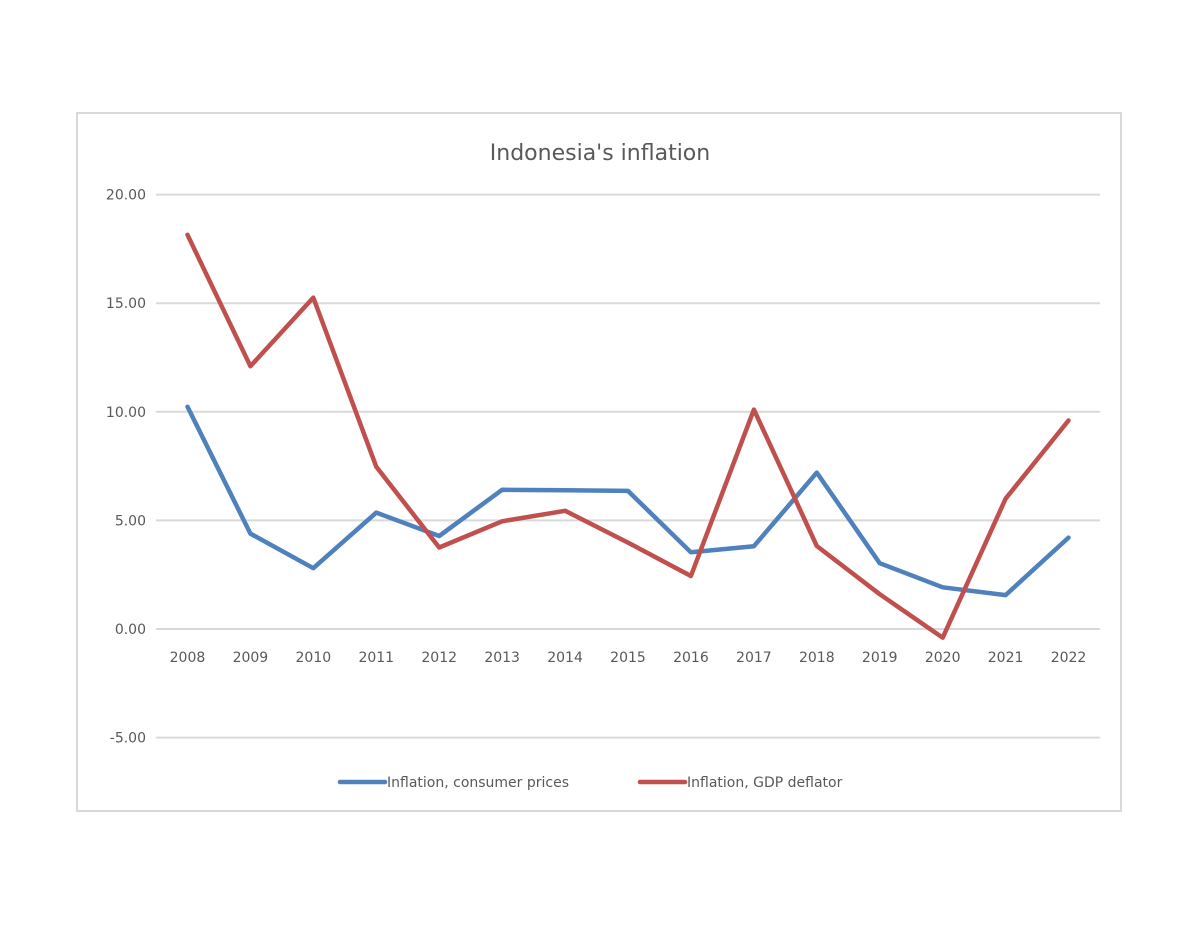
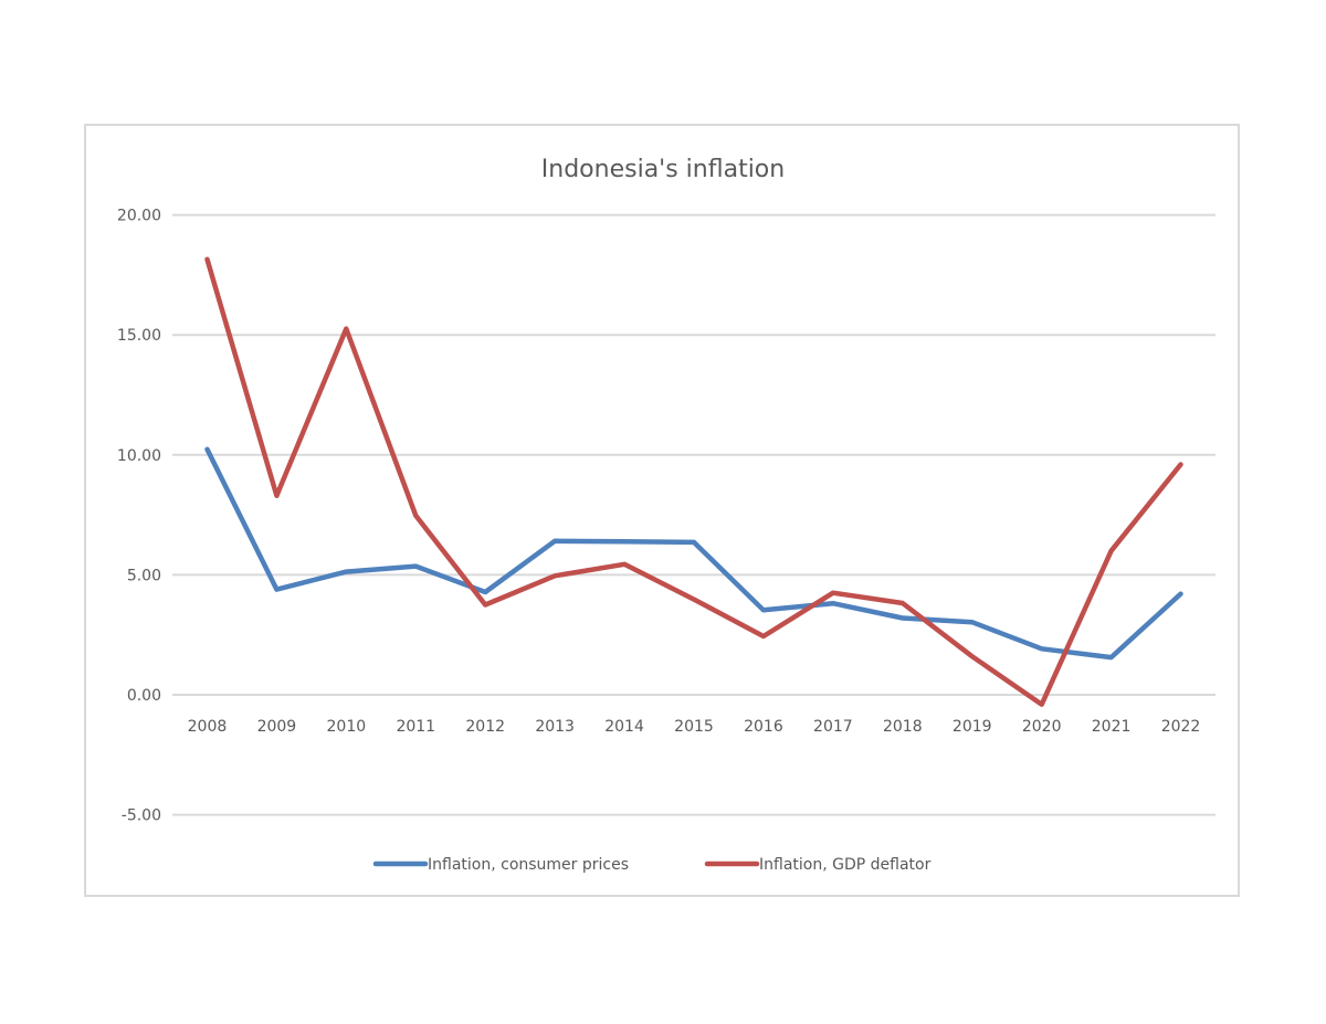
Inflation, GDP deflator/2009: 12.1 -> 8.3
Inflation, consumer prices/2010: 2.8 -> 5.1
Inflation, GDP deflator/2017: 10.1 -> 4.2
Inflation, consumer prices/2018: 7.2 -> 3.2
